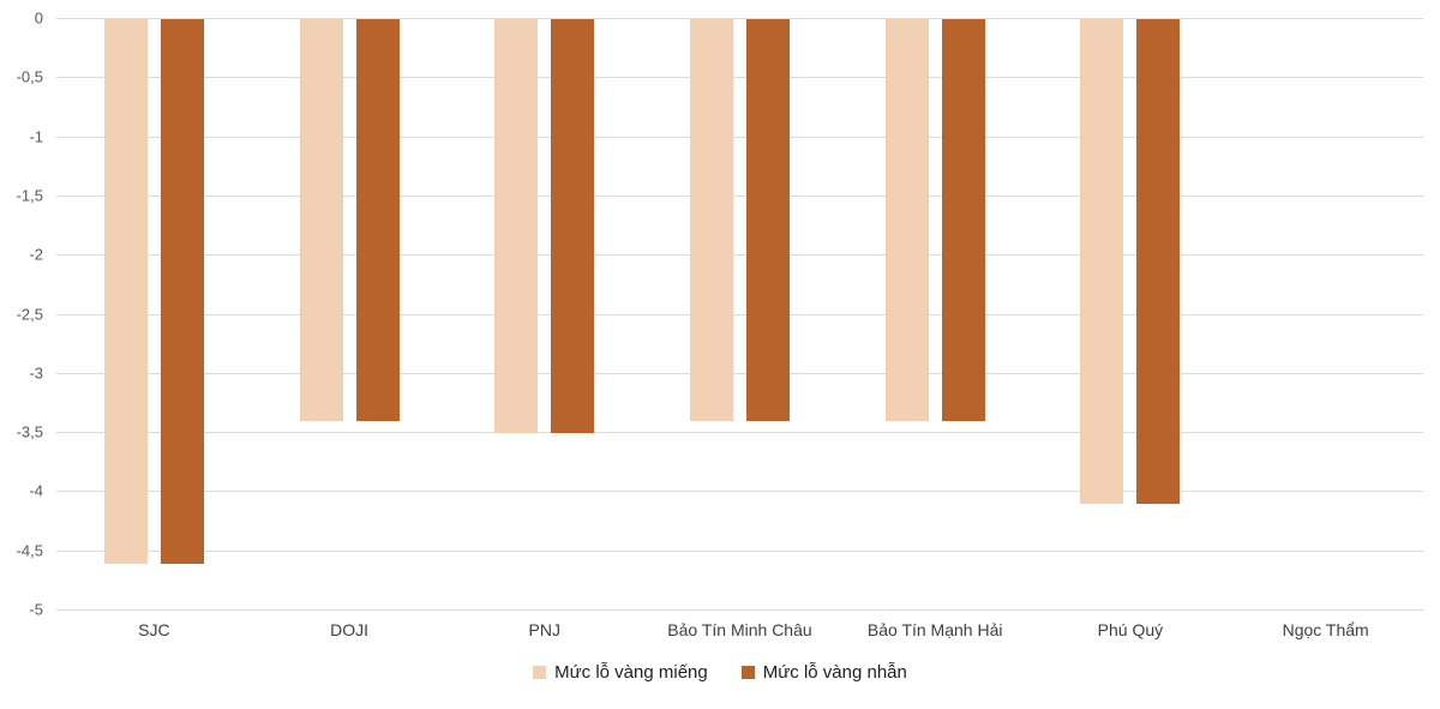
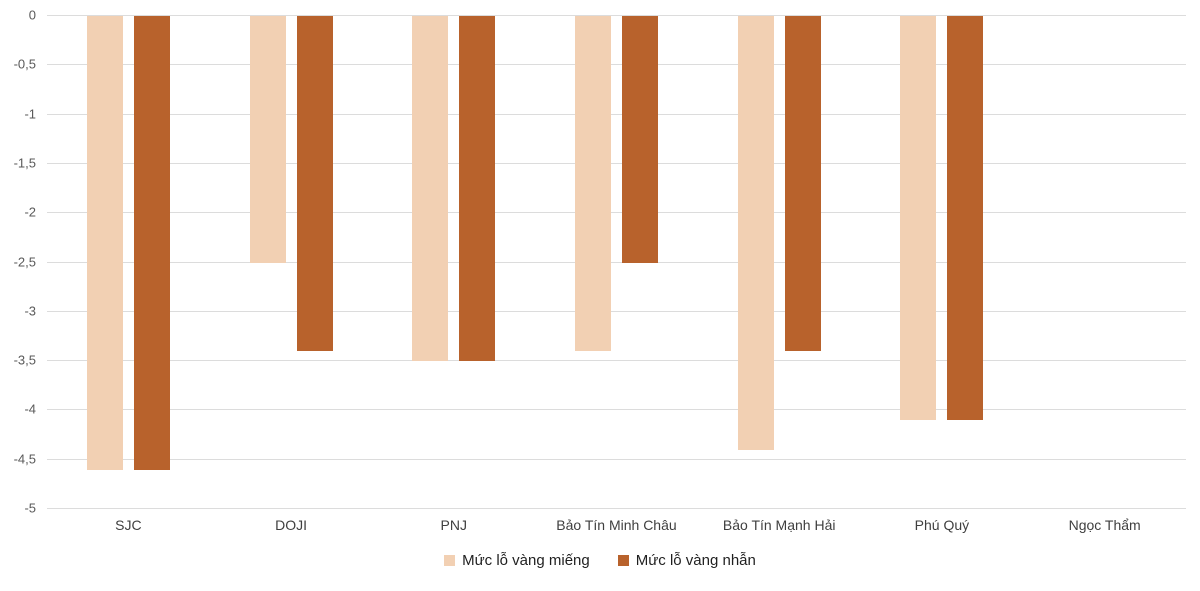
Mức lỗ vàng miếng/DOJI: -3.4 -> -2.5
Mức lỗ vàng nhẫn/Bảo Tín Minh Châu: -3.4 -> -2.5
Mức lỗ vàng miếng/Bảo Tín Mạnh Hải: -3.4 -> -4.4
